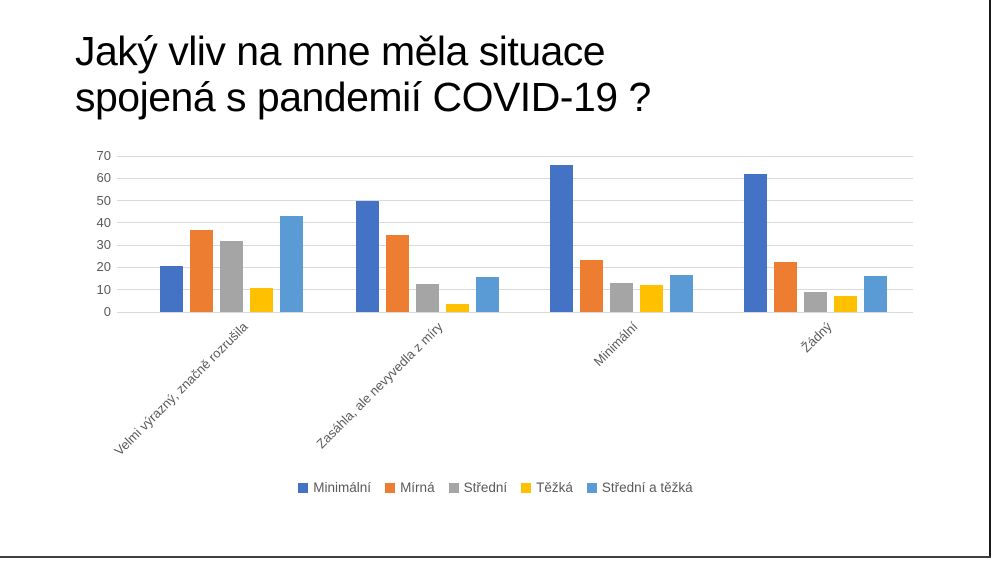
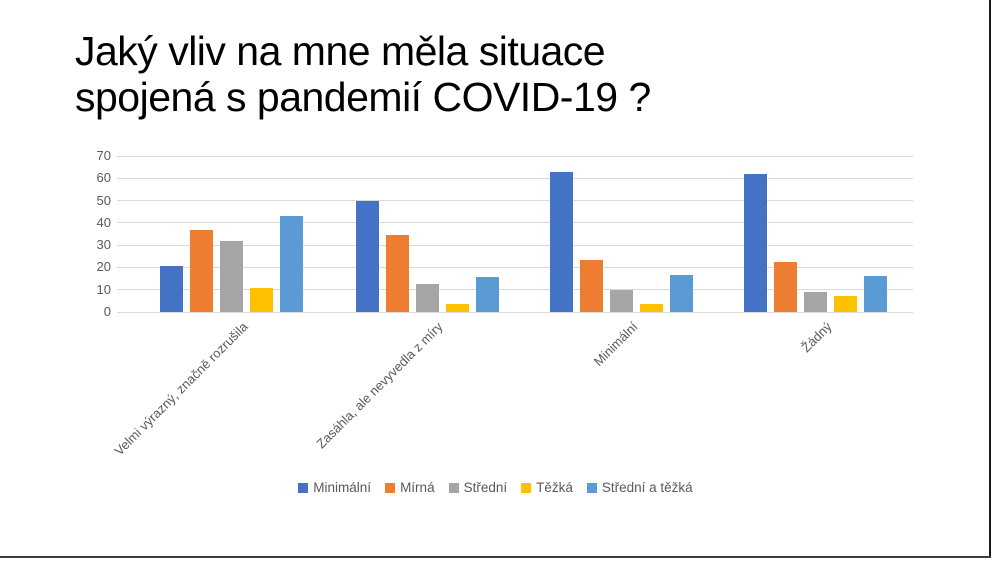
Minimální/Minimální: 66 -> 63
Střední/Minimální: 13 -> 10
Těžká/Minimální: 12 -> 4
